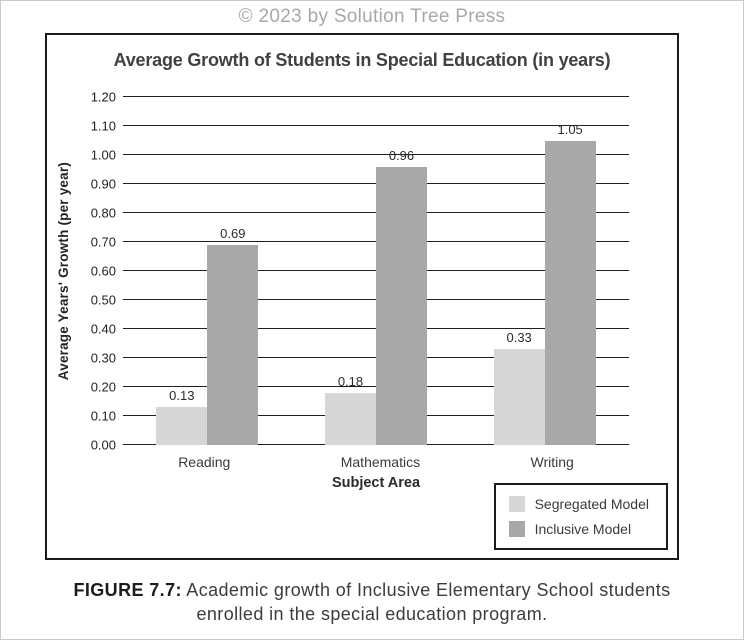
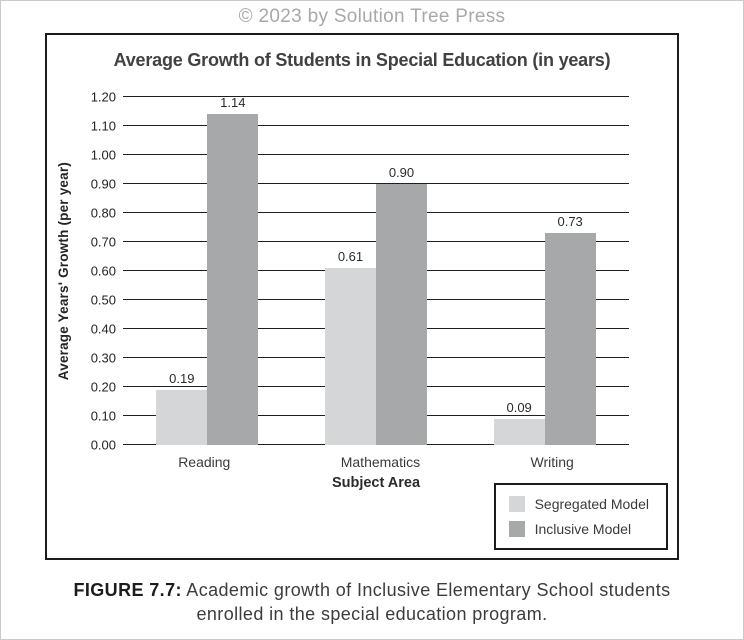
Segregated Model/Reading: 0.13 -> 0.19
Inclusive Model/Reading: 0.69 -> 1.14
Segregated Model/Mathematics: 0.18 -> 0.61
Inclusive Model/Mathematics: 0.96 -> 0.90
Segregated Model/Writing: 0.33 -> 0.09
Inclusive Model/Writing: 1.05 -> 0.73
